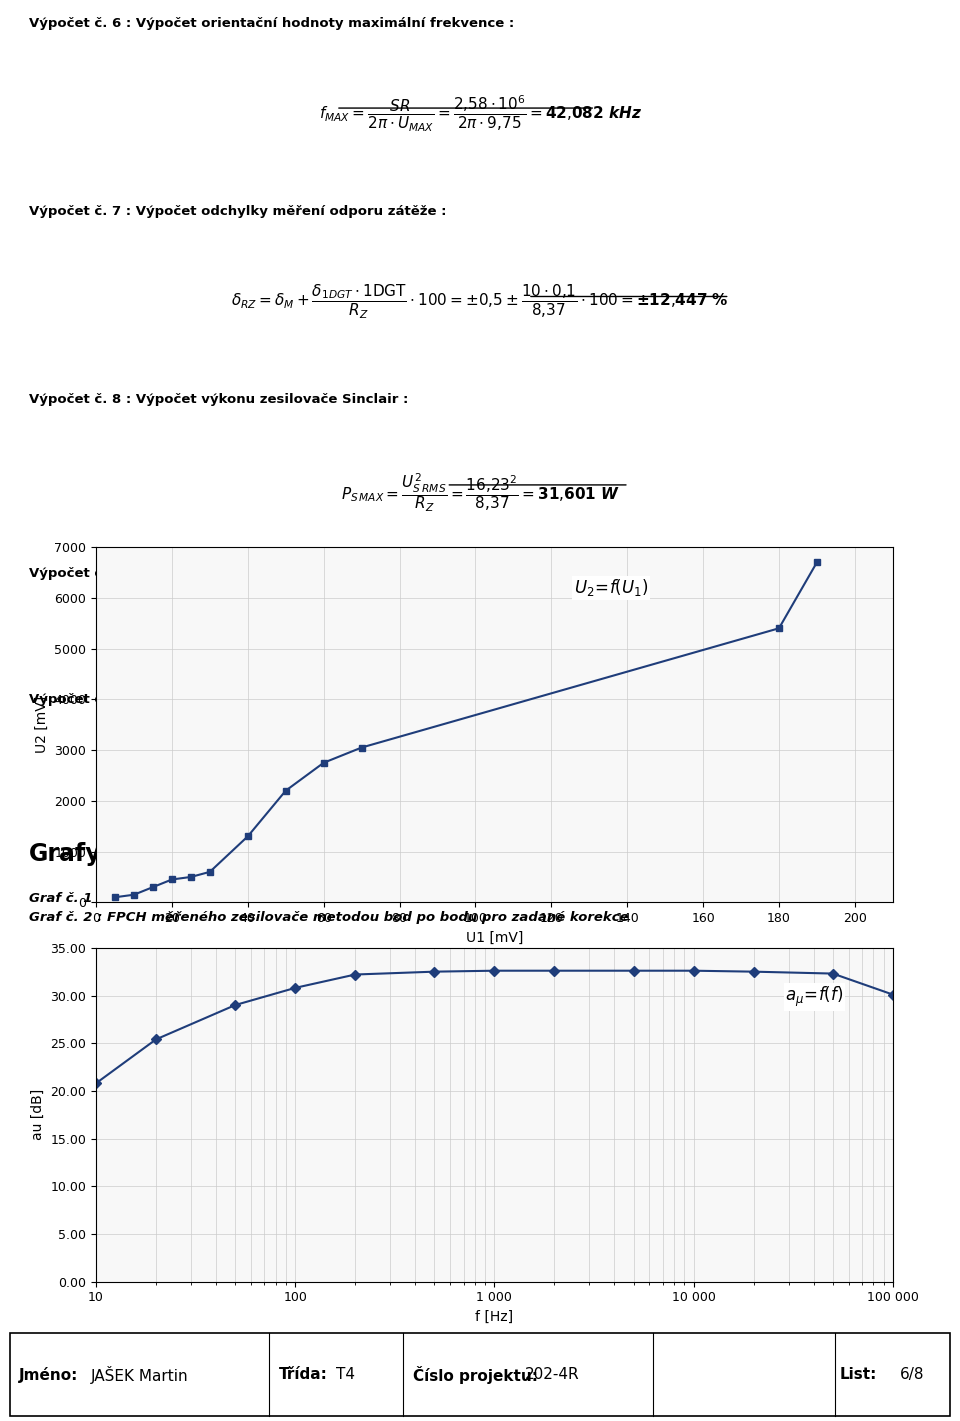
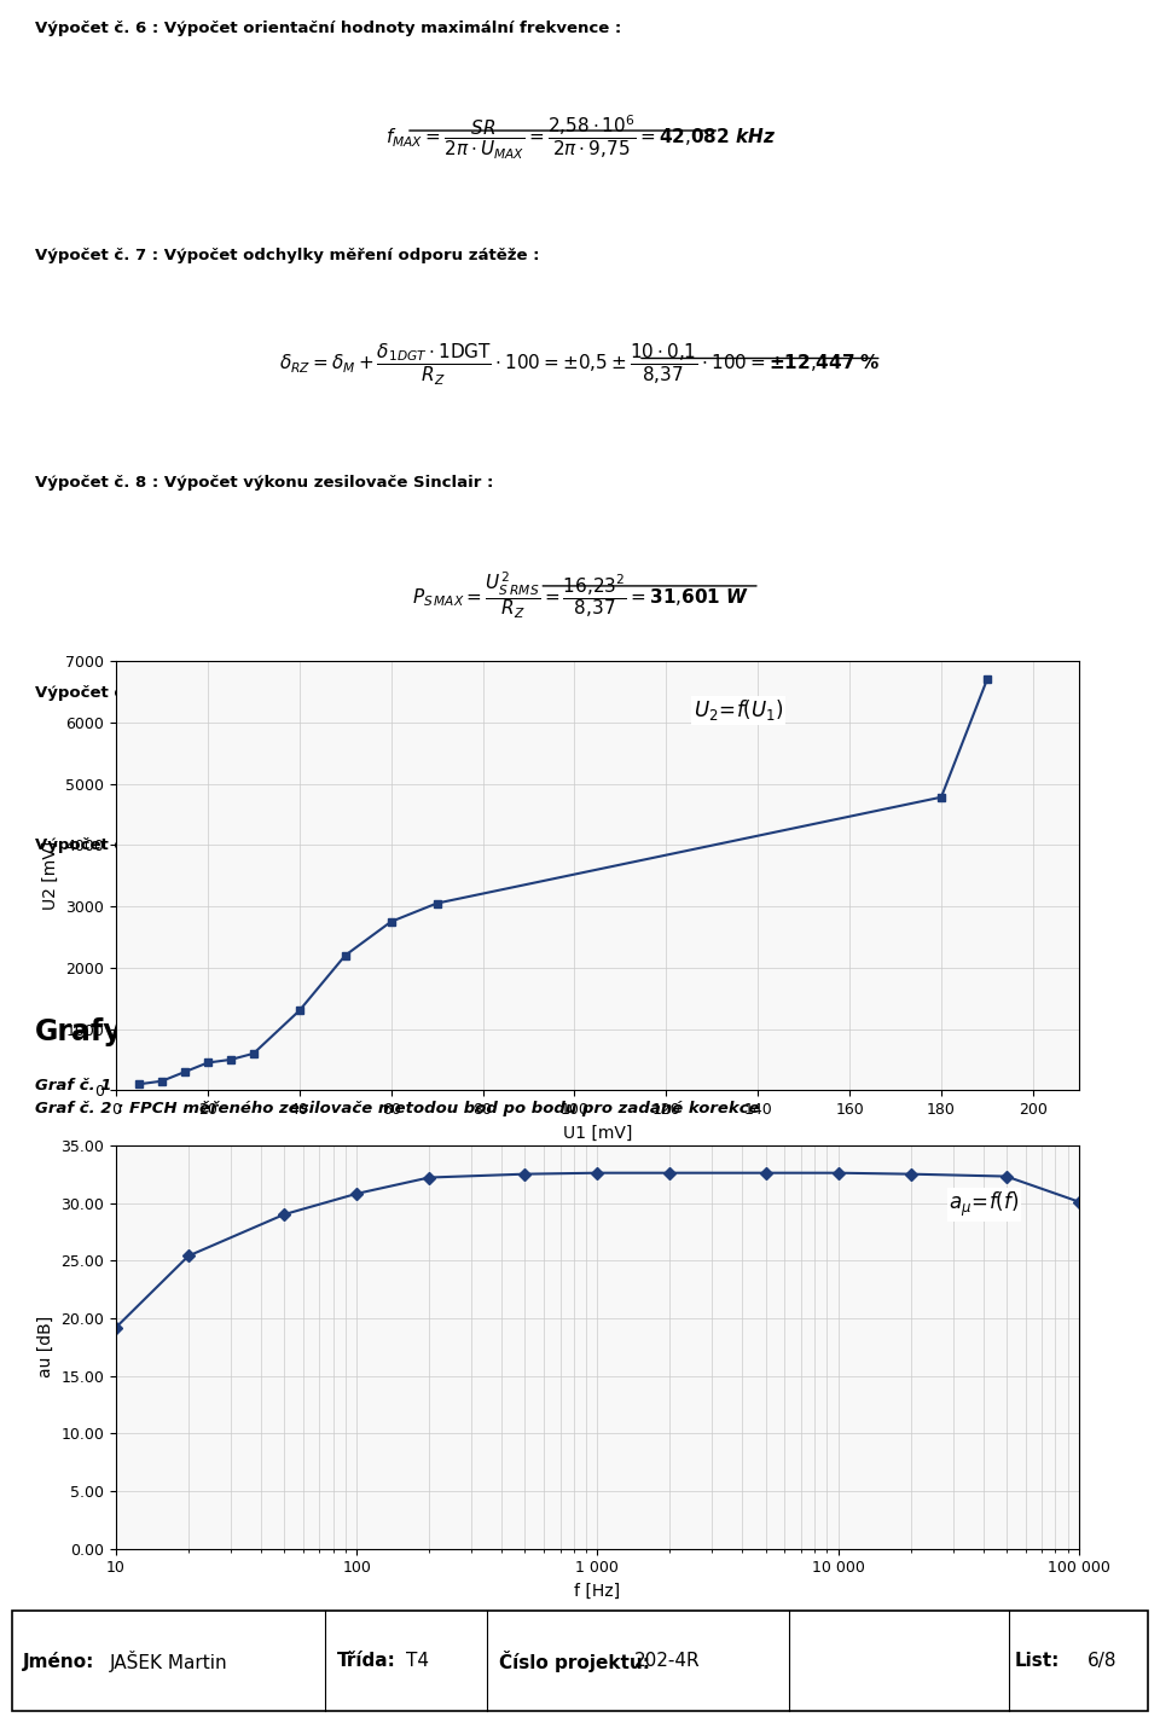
180: 5400 -> 4780
10: 20.8 -> 19.2
